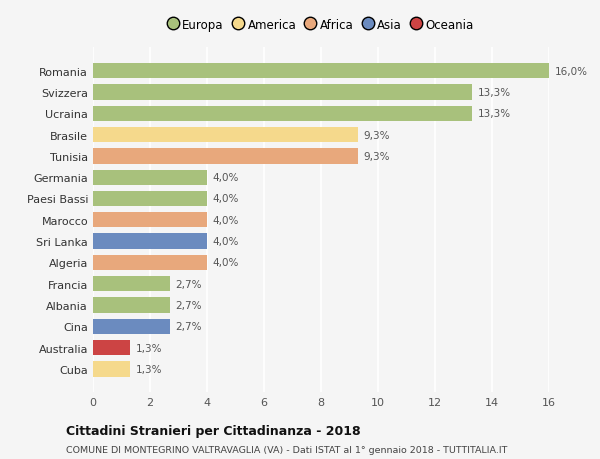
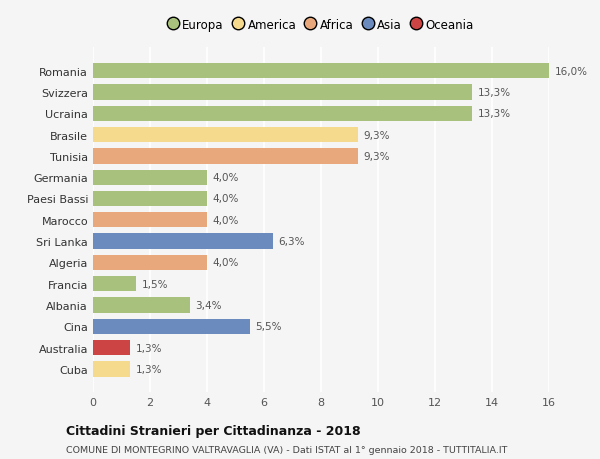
Sri Lanka: 4,0% -> 6,3%
Francia: 2,7% -> 1,5%
Albania: 2,7% -> 3,4%
Cina: 2,7% -> 5,5%
